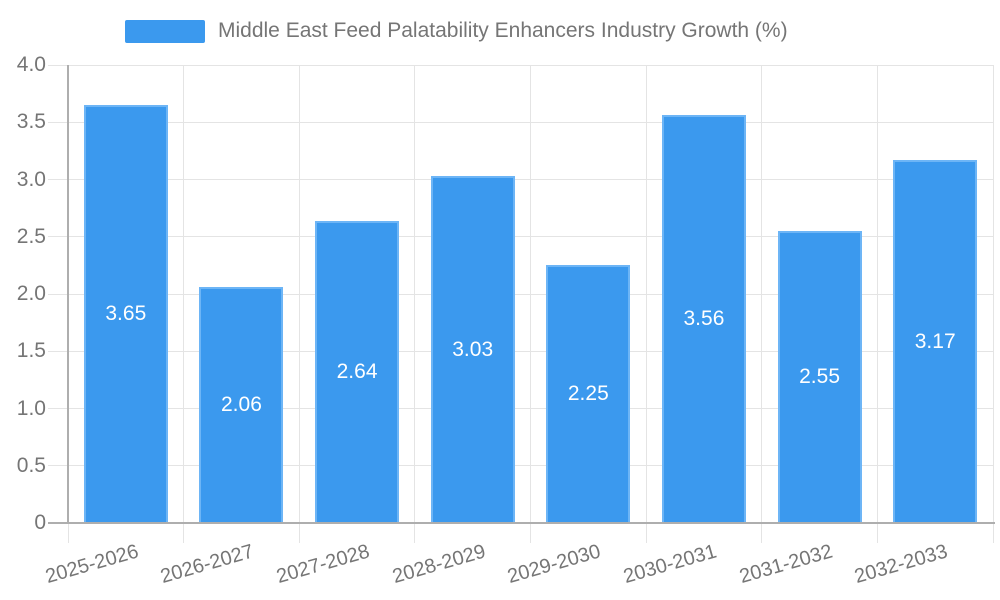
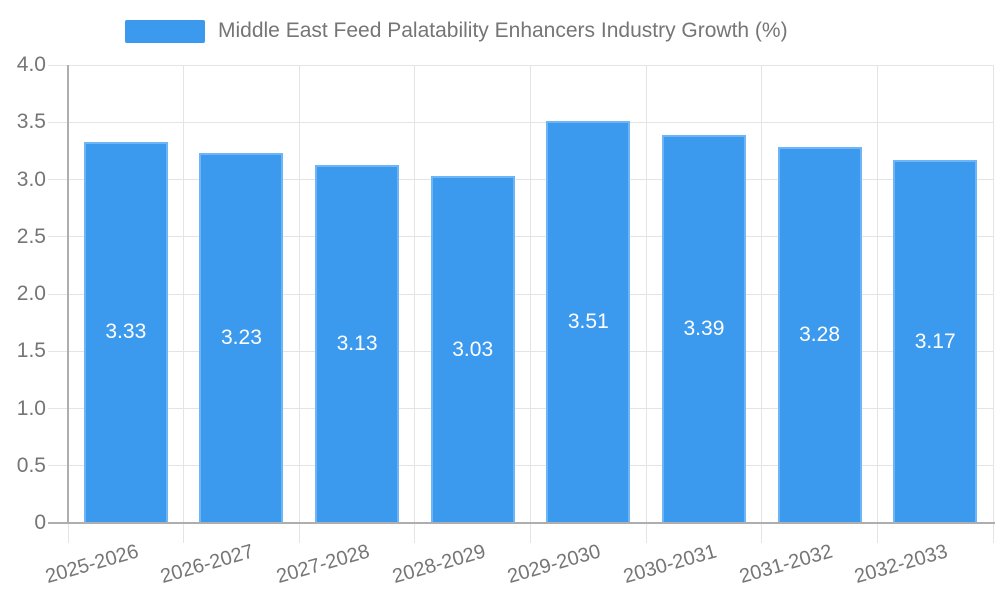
2025-2026: 3.65 -> 3.33
2026-2027: 2.06 -> 3.23
2027-2028: 2.64 -> 3.13
2029-2030: 2.25 -> 3.51
2030-2031: 3.56 -> 3.39
2031-2032: 2.55 -> 3.28
